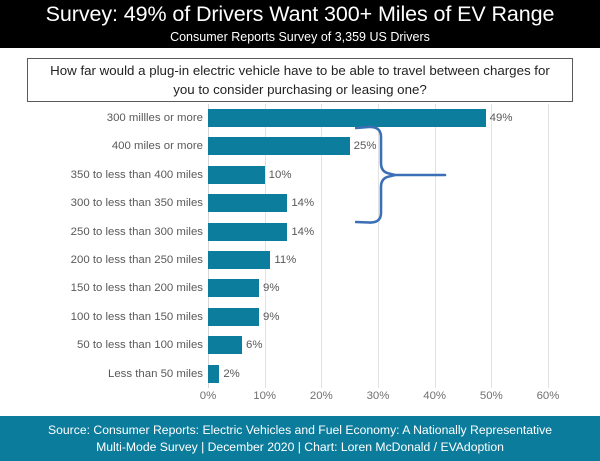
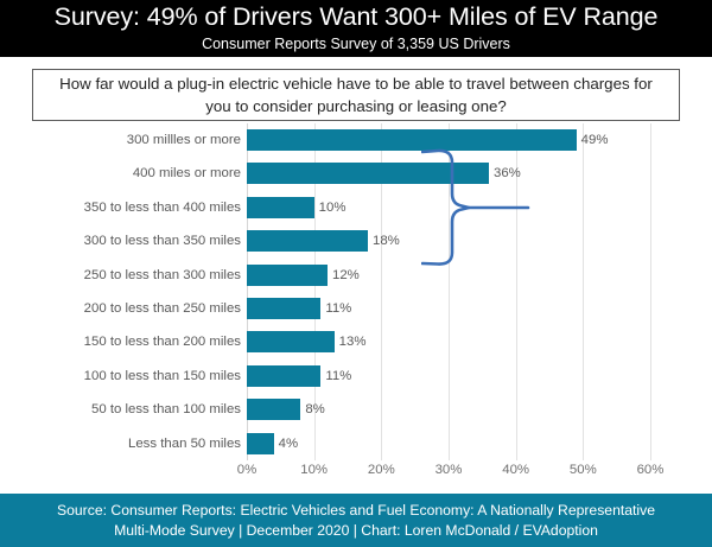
400 miles or more: 25% -> 36%
300 to less than 350 miles: 14% -> 18%
250 to less than 300 miles: 14% -> 12%
150 to less than 200 miles: 9% -> 13%
100 to less than 150 miles: 9% -> 11%
50 to less than 100 miles: 6% -> 8%
Less than 50 miles: 2% -> 4%
